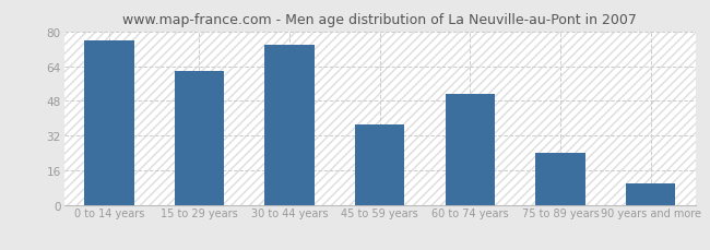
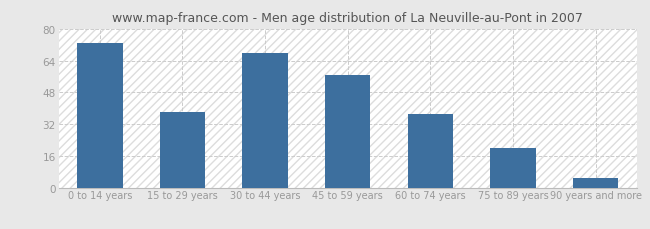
0 to 14 years: 76 -> 73
15 to 29 years: 62 -> 38
30 to 44 years: 74 -> 68
45 to 59 years: 37 -> 57
60 to 74 years: 51 -> 37
75 to 89 years: 24 -> 20
90 years and more: 10 -> 5
